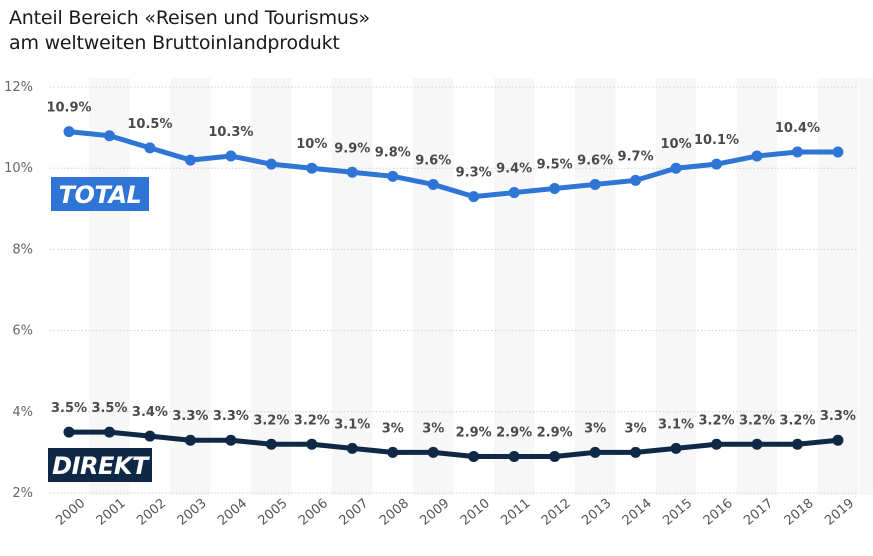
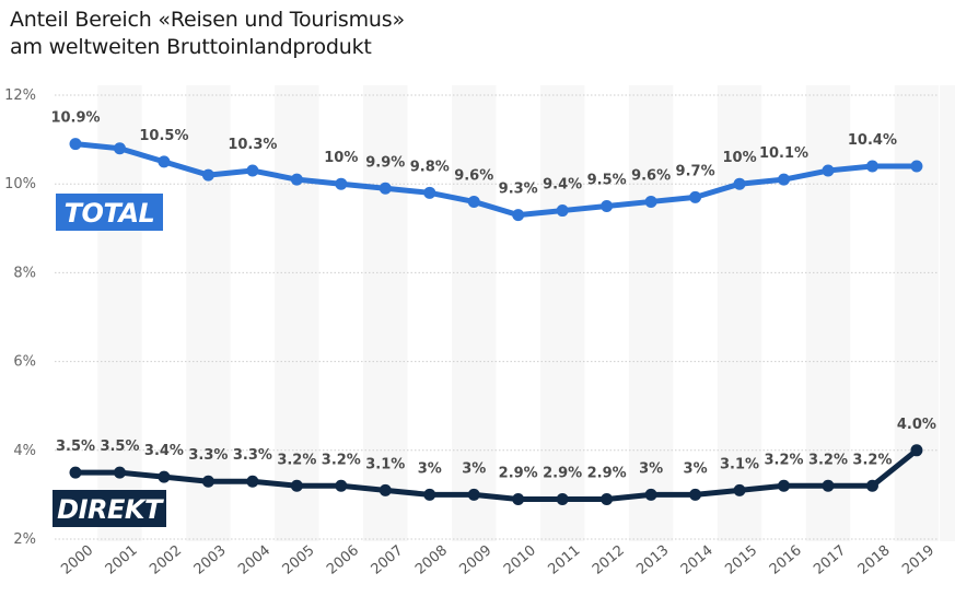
DIREKT/2019: 3.3% -> 4.0%
